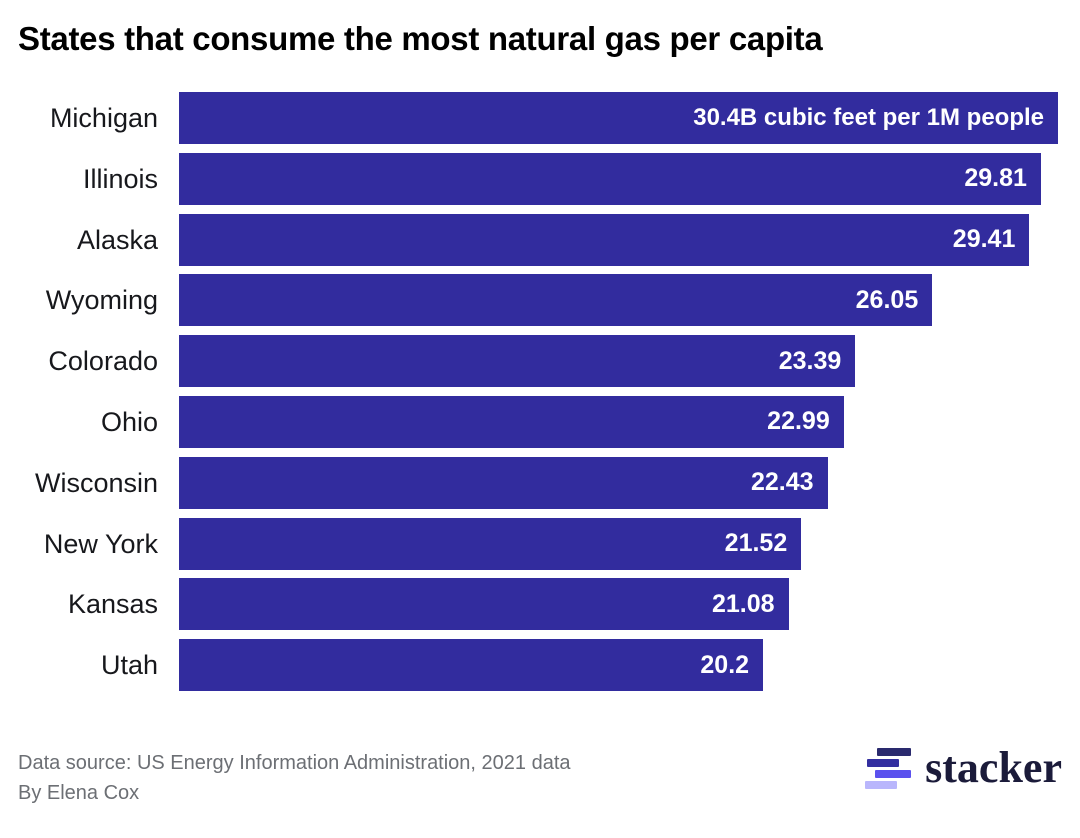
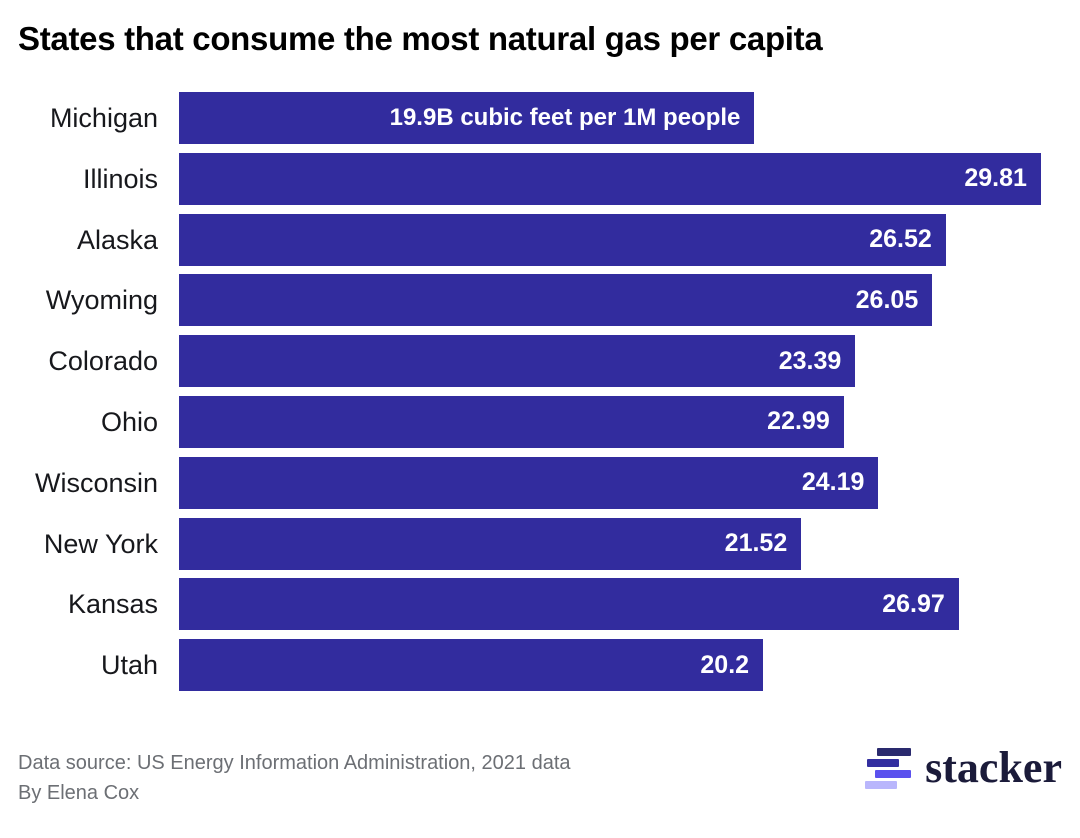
Michigan: 30.4B -> 19.9B
Alaska: 29.41 -> 26.52
Wisconsin: 22.43 -> 24.19
Kansas: 21.08 -> 26.97
